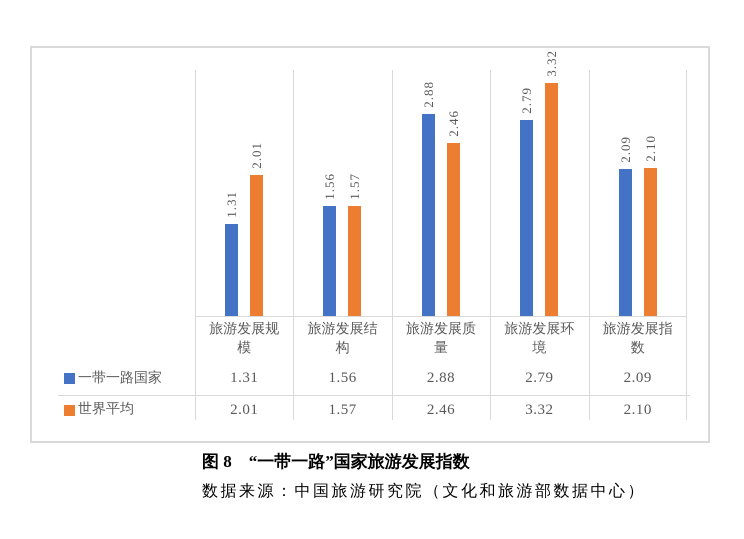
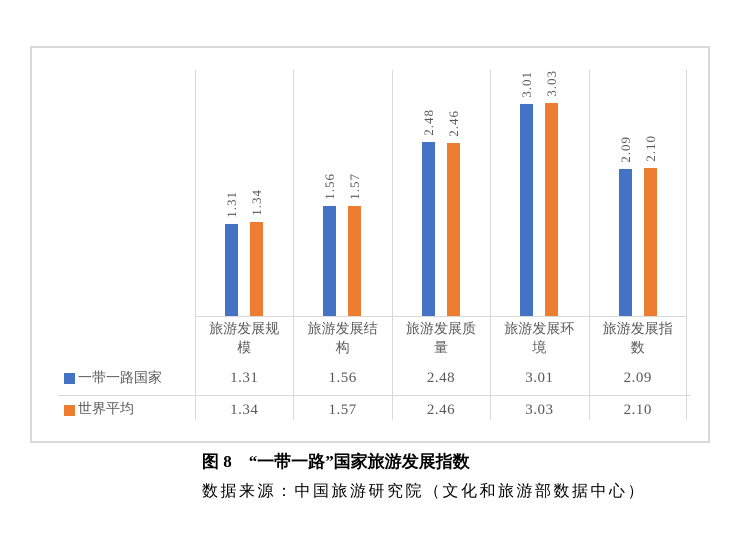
世界平均/旅游发展规模: 2.01 -> 1.34
一带一路国家/旅游发展质量: 2.88 -> 2.48
一带一路国家/旅游发展环境: 2.79 -> 3.01
世界平均/旅游发展环境: 3.32 -> 3.03
